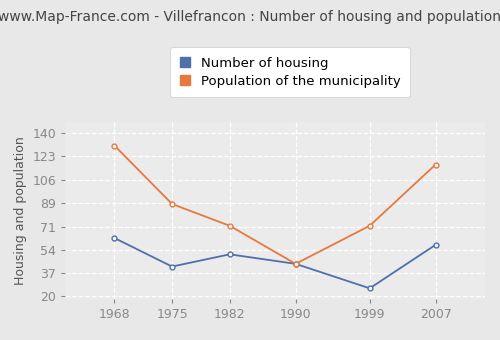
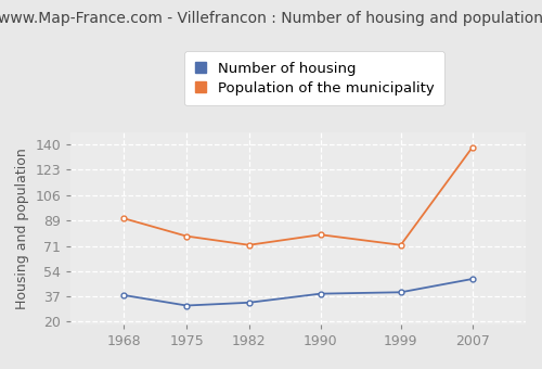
Number of housing/1968: 63 -> 38
Population of the municipality/1968: 131 -> 90
Number of housing/1975: 42 -> 31
Population of the municipality/1975: 88 -> 78
Number of housing/1982: 51 -> 33
Number of housing/1990: 44 -> 39
Population of the municipality/1990: 44 -> 79
Number of housing/1999: 26 -> 40
Number of housing/2007: 58 -> 49
Population of the municipality/2007: 117 -> 138
